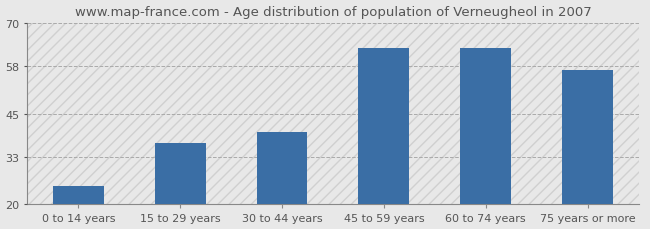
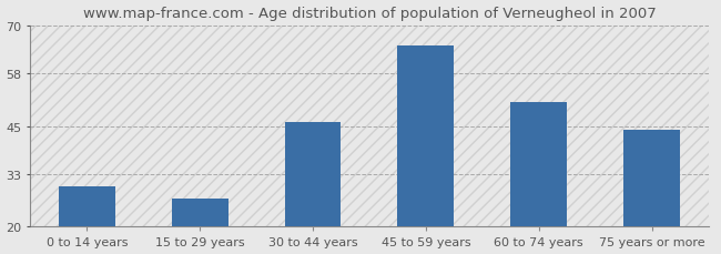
0 to 14 years: 25 -> 30
15 to 29 years: 37 -> 27
30 to 44 years: 40 -> 46
45 to 59 years: 63 -> 65
60 to 74 years: 63 -> 51
75 years or more: 57 -> 44
